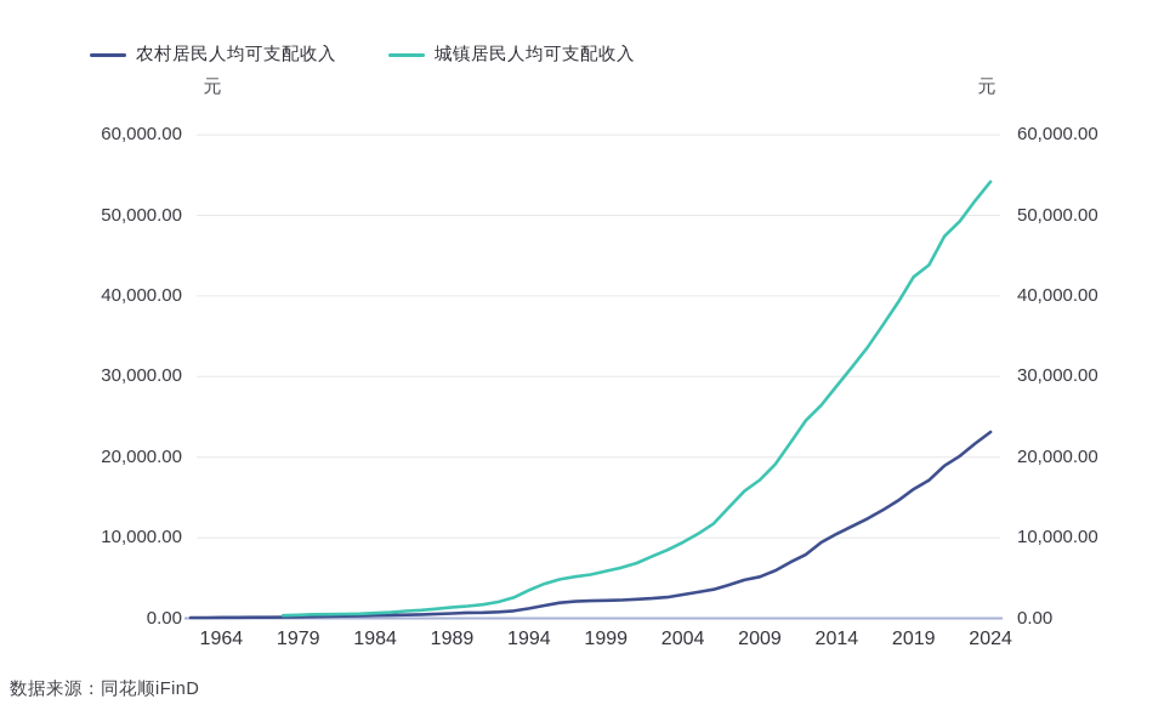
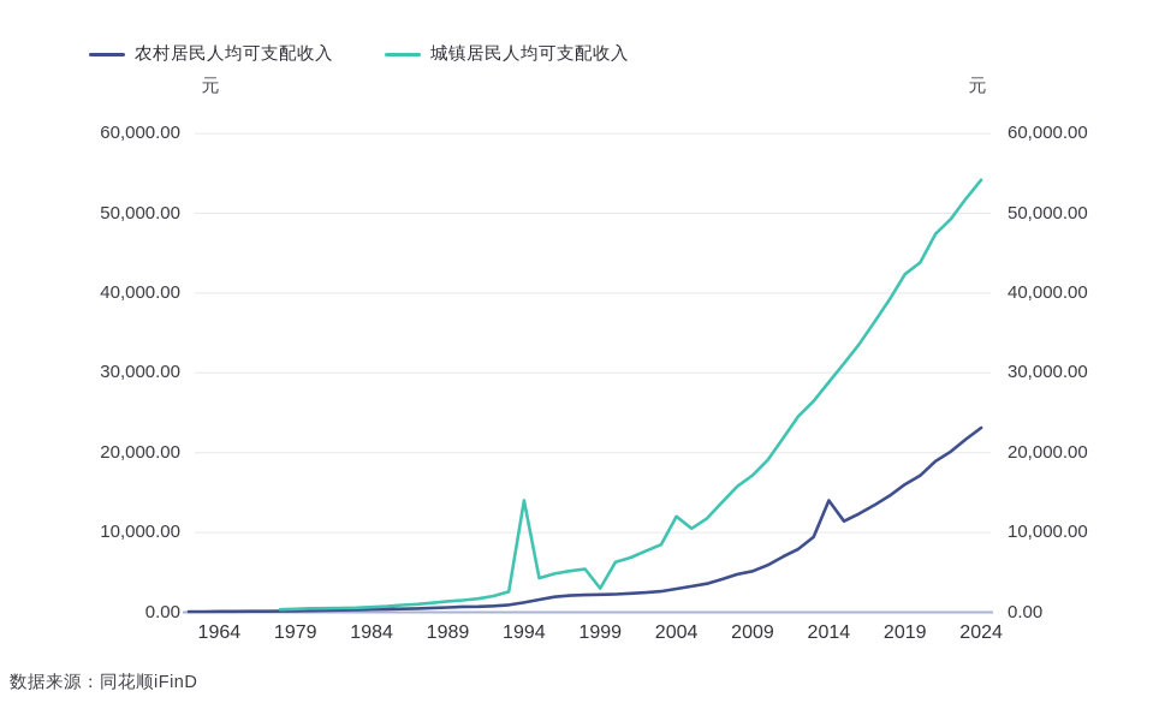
城镇居民人均可支配收入/1994: 3000 -> 14000
城镇居民人均可支配收入/1999: 6000 -> 3000
城镇居民人均可支配收入/2004: 9000 -> 12000
农村居民人均可支配收入/2014: 10000 -> 14000
